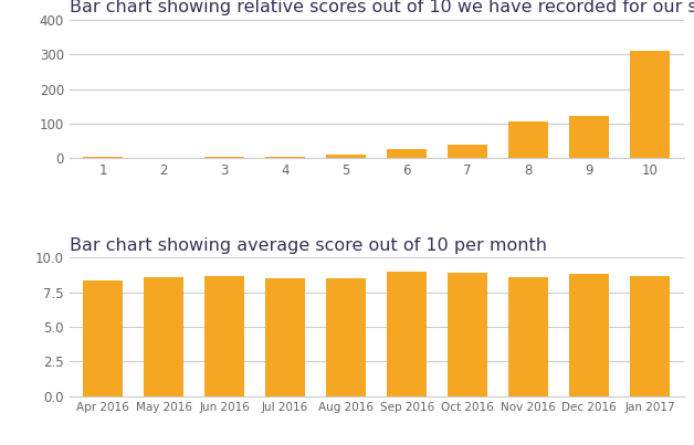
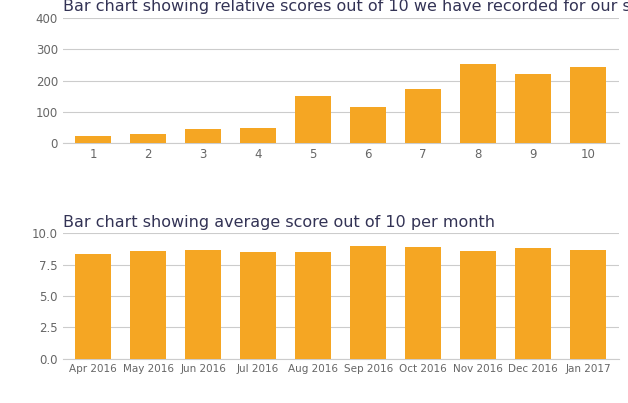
1: 3 -> 25
2: 2 -> 30
3: 5 -> 45
4: 4 -> 50
5: 12 -> 150
6: 26 -> 115
7: 38 -> 175
8: 107 -> 255
9: 122 -> 220
10: 312 -> 245
